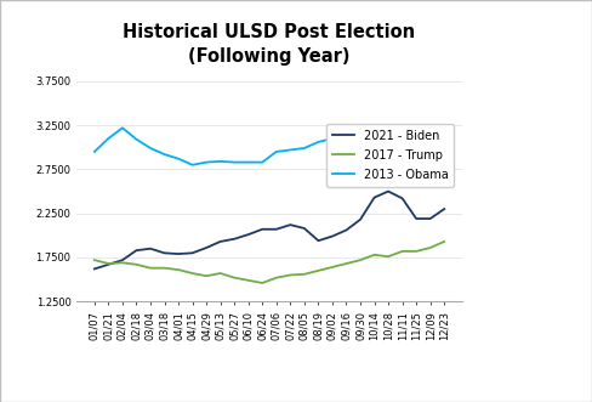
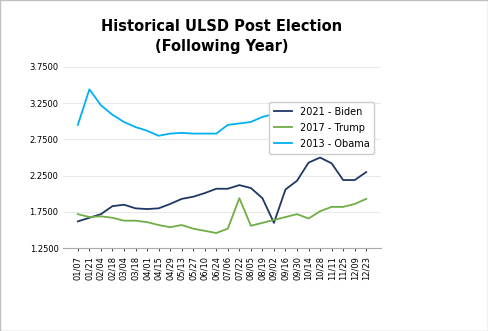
2013 - Obama/01/21: 3.10 -> 3.44
2017 - Trump/07/22: 1.55 -> 1.94
2021 - Biden/09/02: 1.99 -> 1.60
2017 - Trump/10/14: 1.78 -> 1.66
